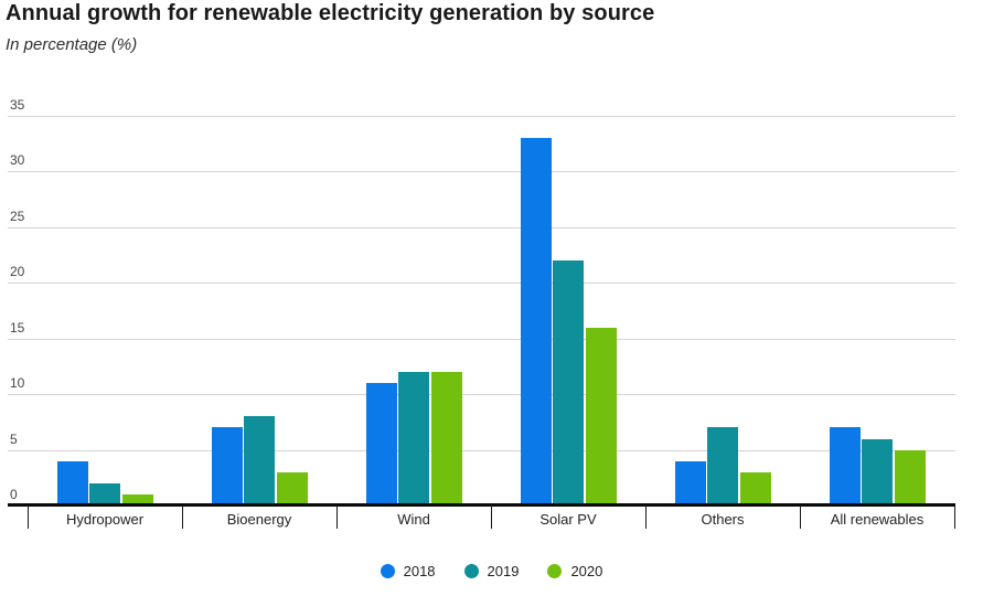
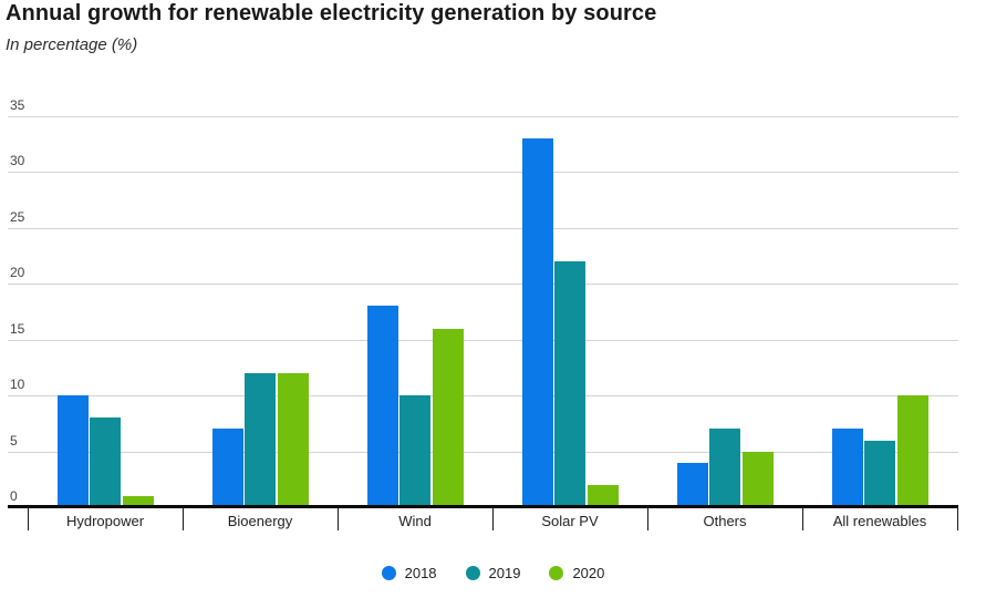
2018/Hydropower: 4 -> 10
2019/Hydropower: 2 -> 8
2019/Bioenergy: 8 -> 12
2020/Bioenergy: 3 -> 12
2018/Wind: 11 -> 18
2019/Wind: 12 -> 10
2020/Wind: 12 -> 16
2020/Solar PV: 16 -> 2
2020/Others: 3 -> 5
2020/All renewables: 5 -> 10
